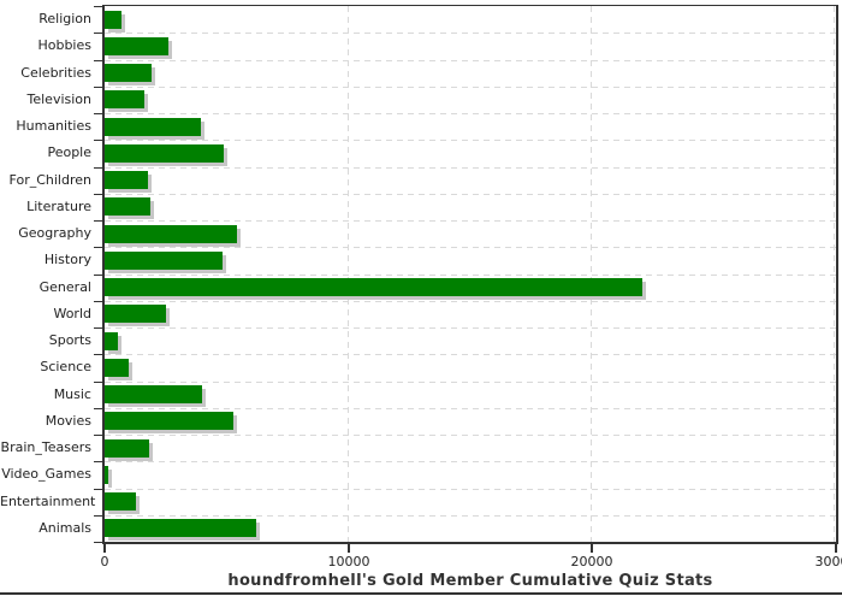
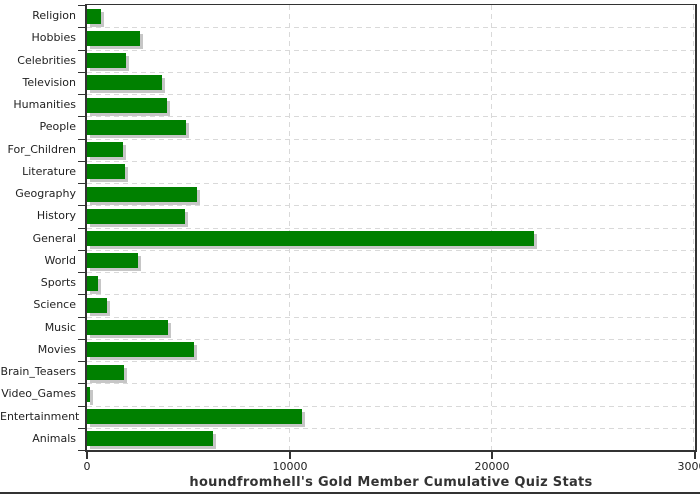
Television: 1600 -> 3700
Entertainment: 1300 -> 10600
